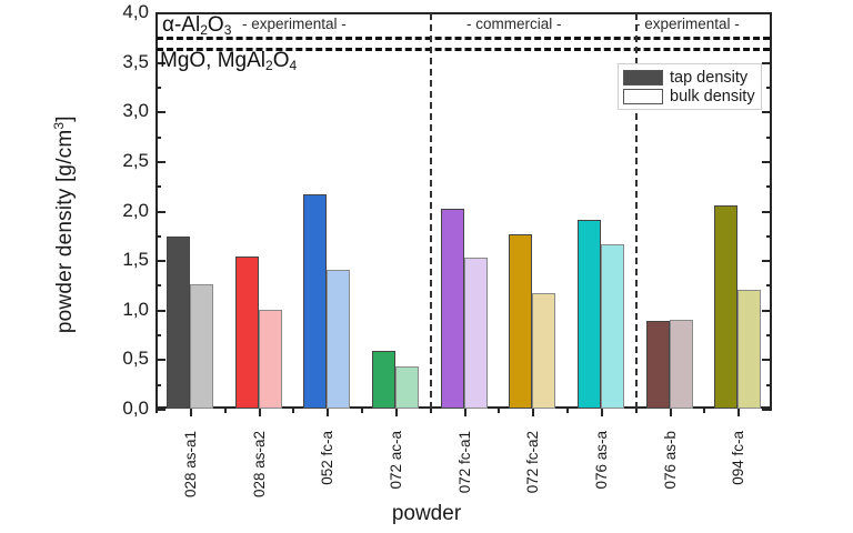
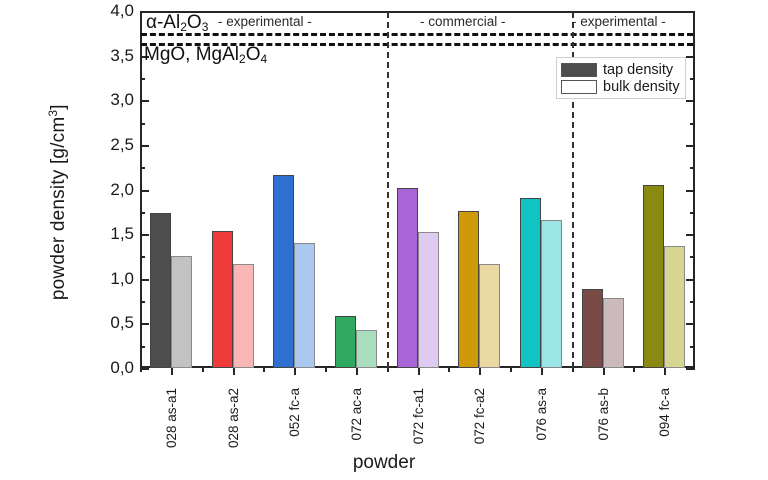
bulk density/028 as-a2: 1,0 -> 1,2
bulk density/076 as-b: 0,9 -> 0,8
bulk density/094 fc-a: 1,2 -> 1,4
